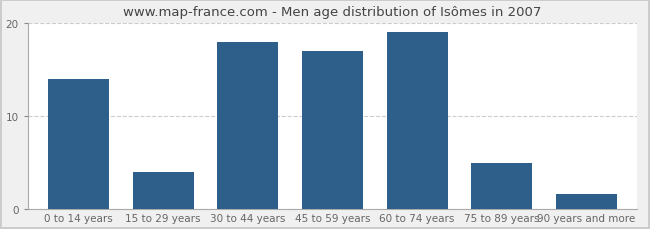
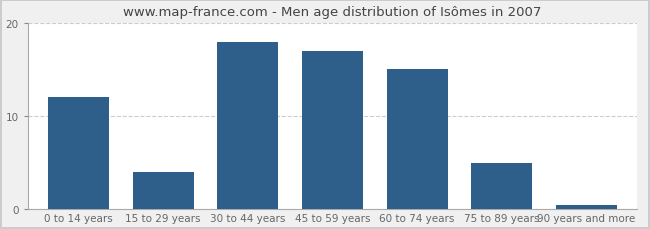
0 to 14 years: 14.0 -> 12.0
60 to 74 years: 19.0 -> 15.0
90 years and more: 1.6 -> 0.5
